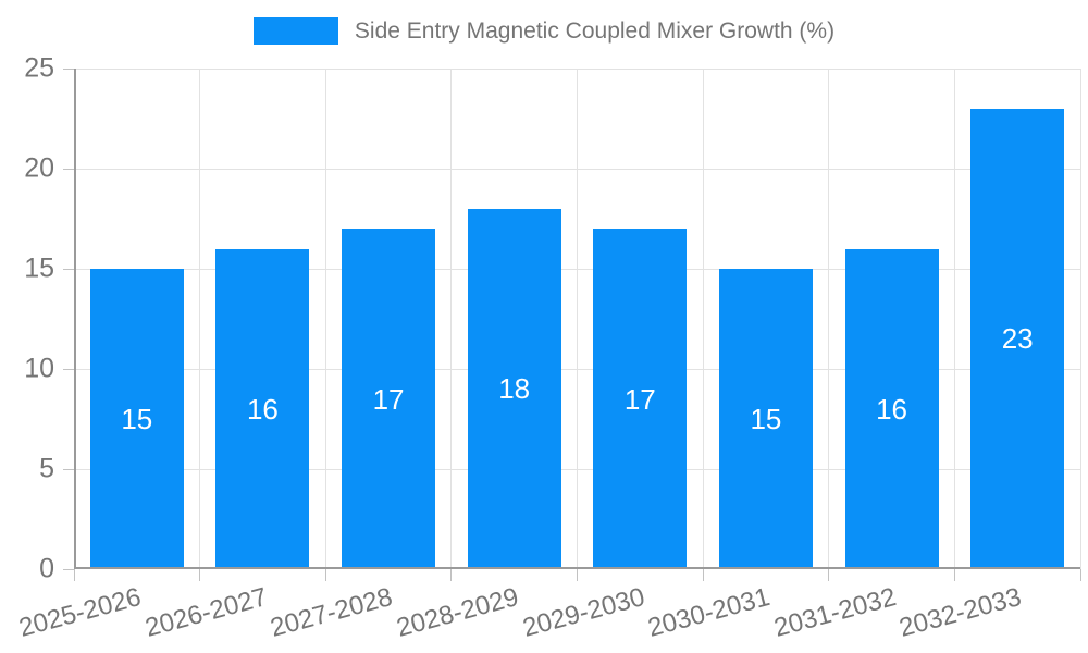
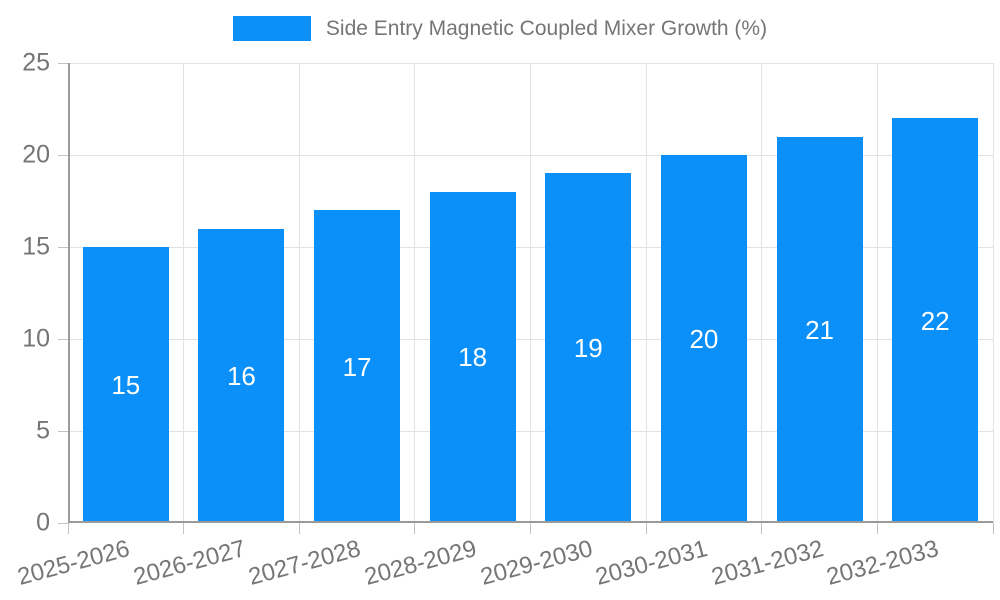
2029-2030: 17 -> 19
2030-2031: 15 -> 20
2031-2032: 16 -> 21
2032-2033: 23 -> 22
